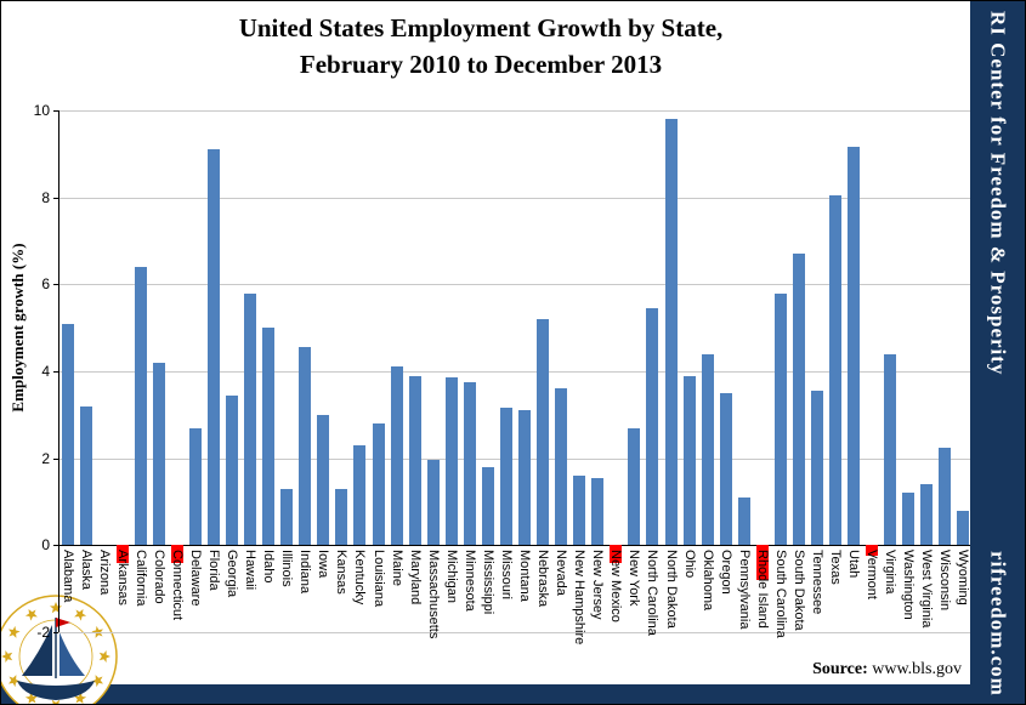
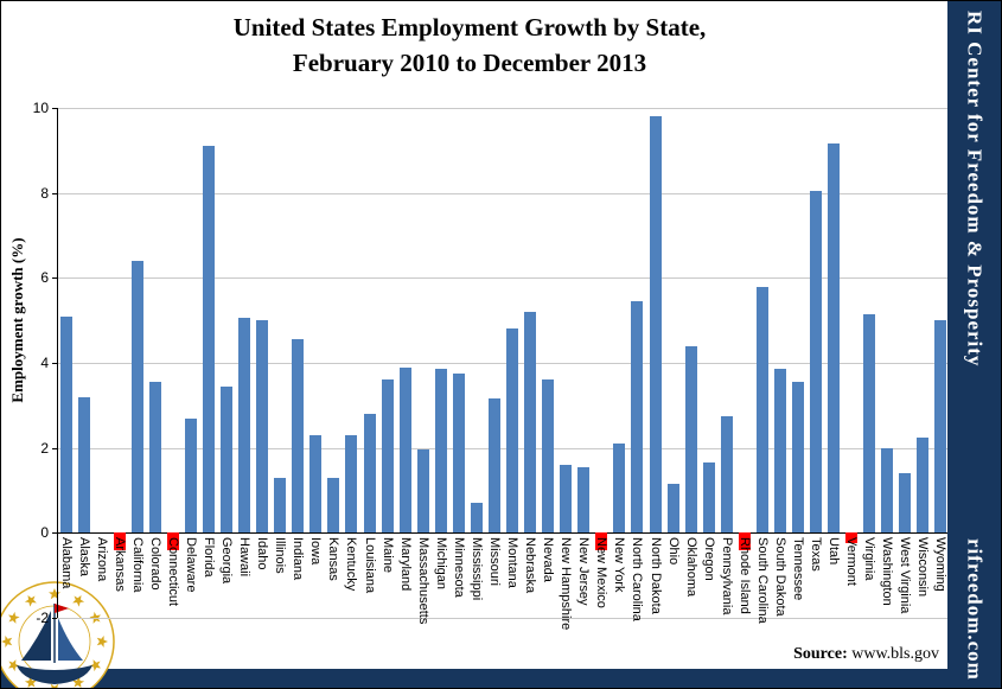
Colorado: 4.2 -> 3.5
Hawaii: 5.8 -> 5.0
Iowa: 3.0 -> 2.3
Maine: 4.1 -> 3.6
Mississippi: 1.8 -> 0.7
Montana: 3.1 -> 4.8
New York: 2.7 -> 2.1
Ohio: 3.9 -> 1.1
Oregon: 3.5 -> 1.6
Pennsylvania: 1.1 -> 2.8
Rhode Island: -0.8 -> -0.4
South Dakota: 6.7 -> 3.9
Virginia: 4.4 -> 5.2
Washington: 1.2 -> 2.0
Wyoming: 0.8 -> 5.0
